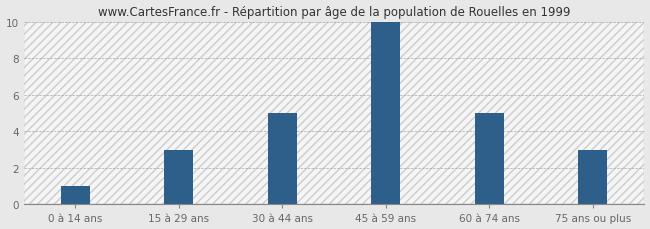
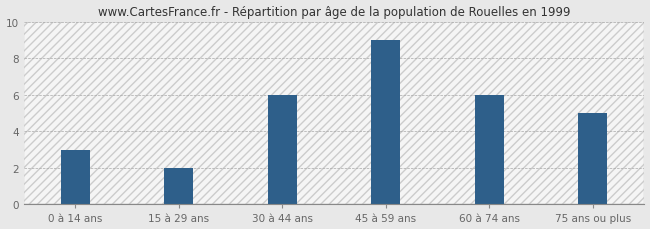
0 à 14 ans: 1 -> 3
15 à 29 ans: 3 -> 2
30 à 44 ans: 5 -> 6
45 à 59 ans: 10 -> 9
60 à 74 ans: 5 -> 6
75 ans ou plus: 3 -> 5
